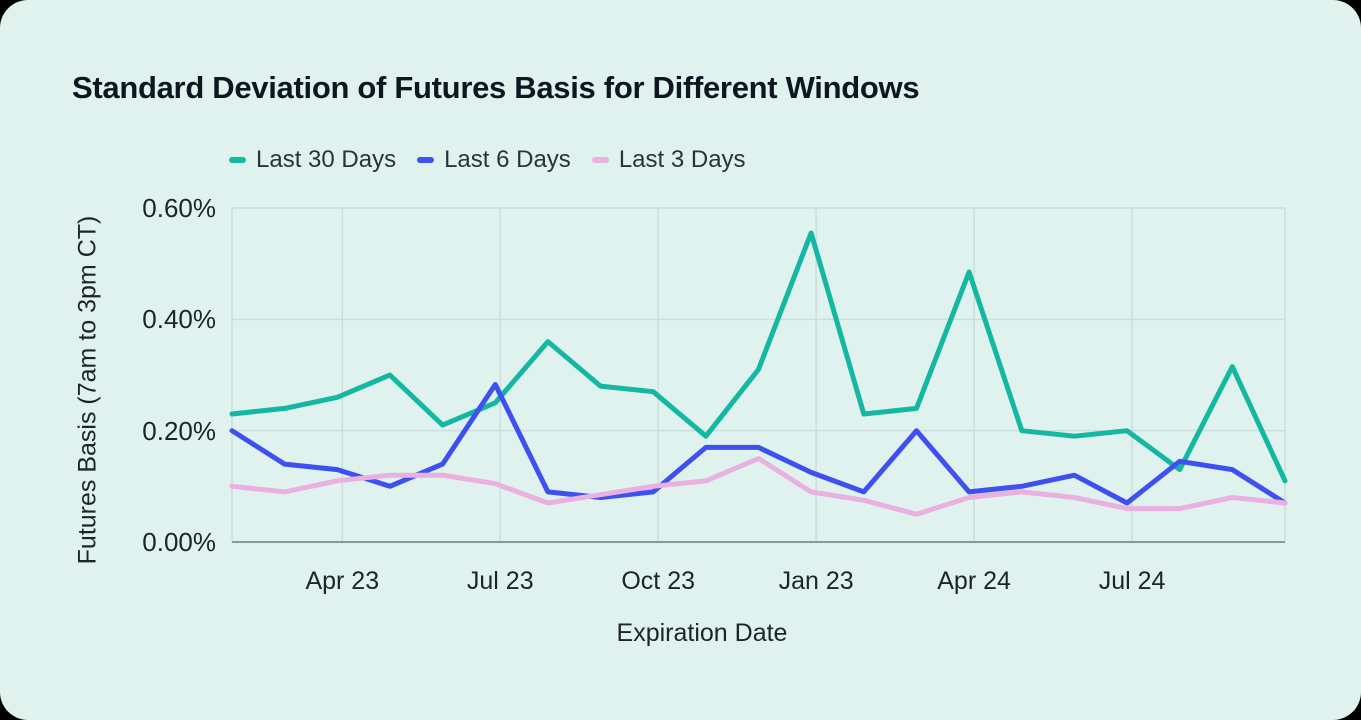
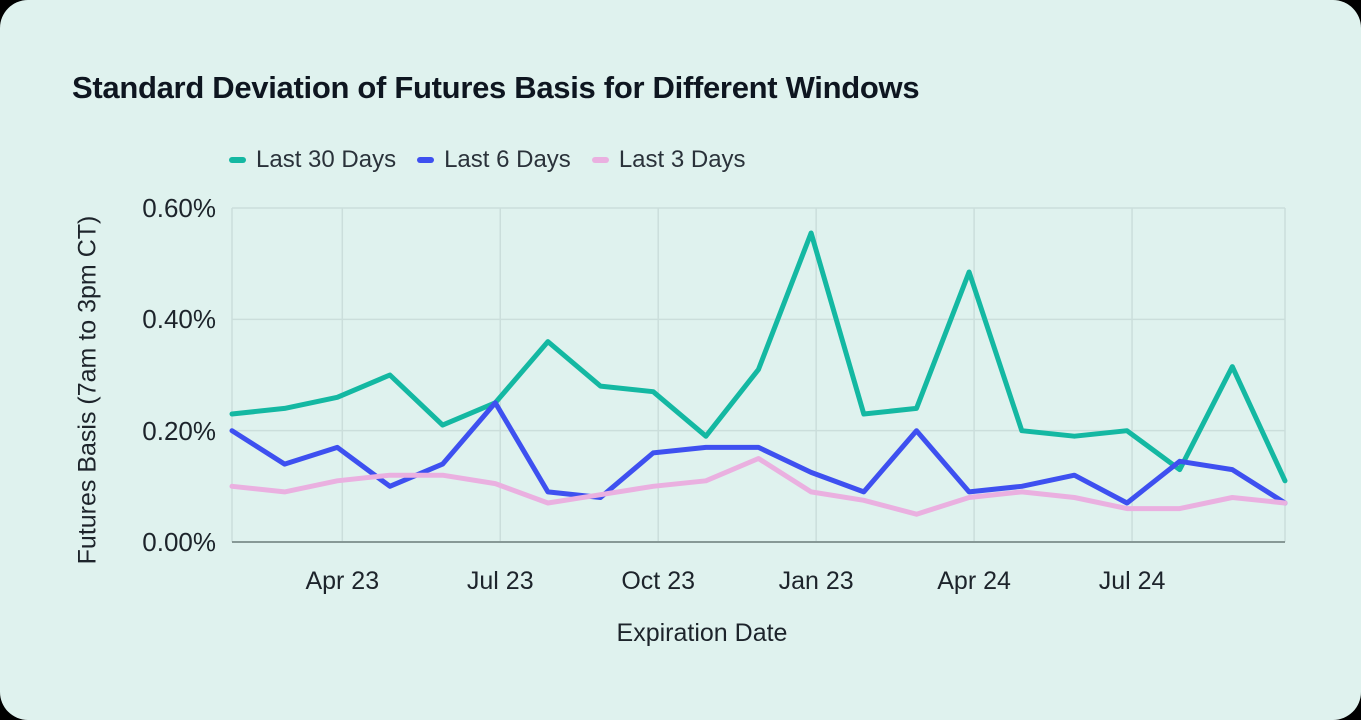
Last 6 Days/Apr 23: 0.13% -> 0.17%
Last 6 Days/Jul 23: 0.28% -> 0.25%
Last 6 Days/Oct 23: 0.09% -> 0.16%
